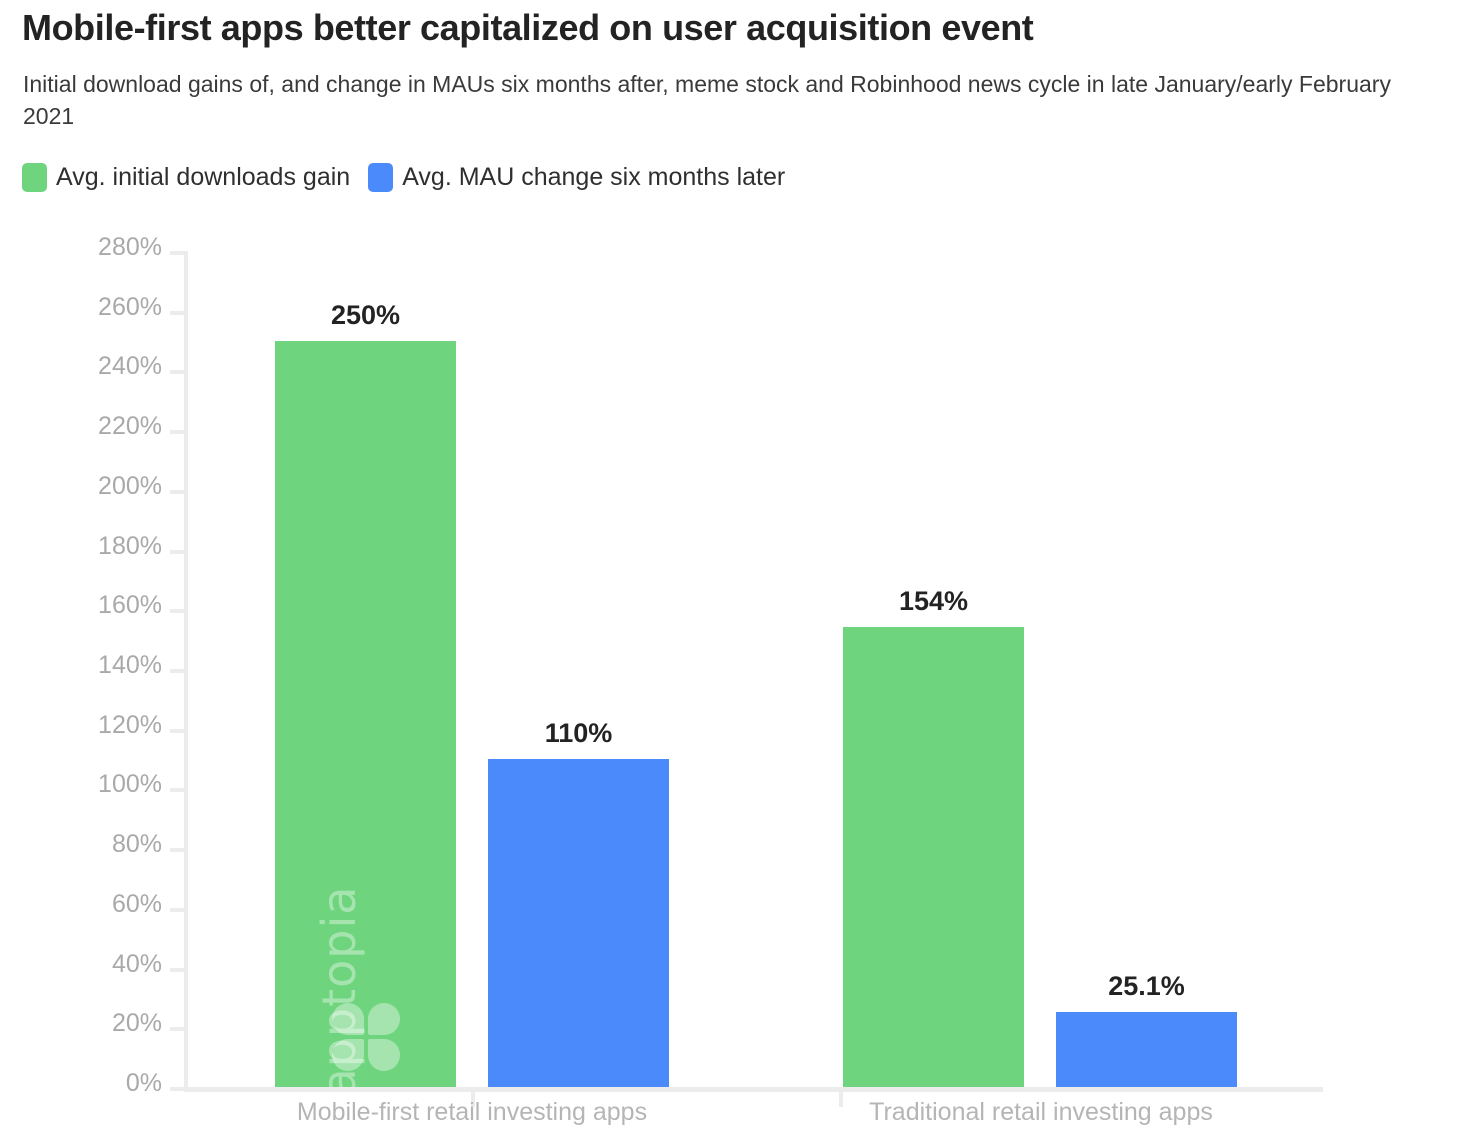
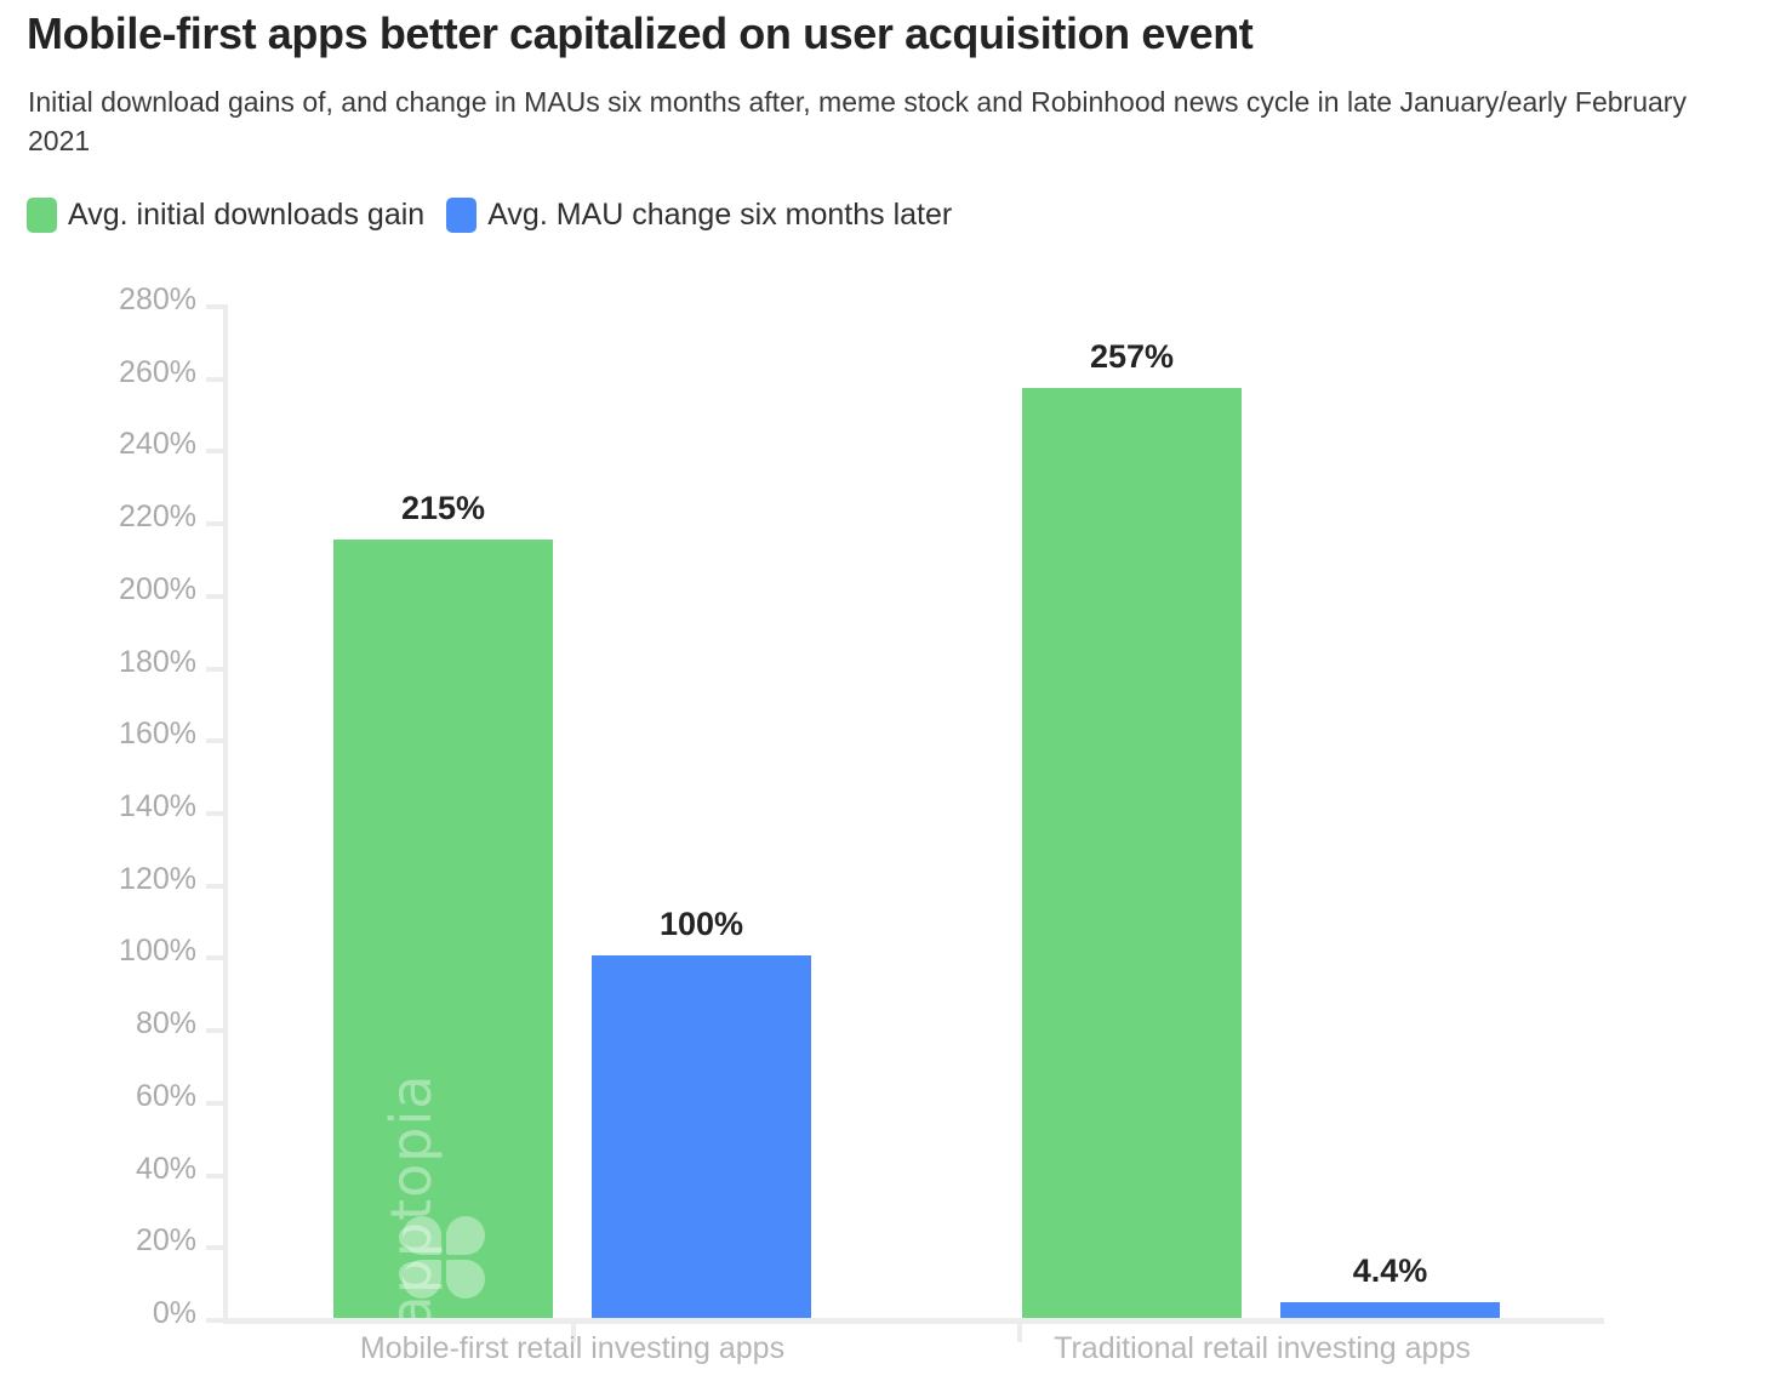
Avg. initial downloads gain/Mobile-first retail investing apps: 250% -> 215%
Avg. MAU change six months later/Mobile-first retail investing apps: 110% -> 100%
Avg. initial downloads gain/Traditional retail investing apps: 154% -> 257%
Avg. MAU change six months later/Traditional retail investing apps: 25.1% -> 4.4%
